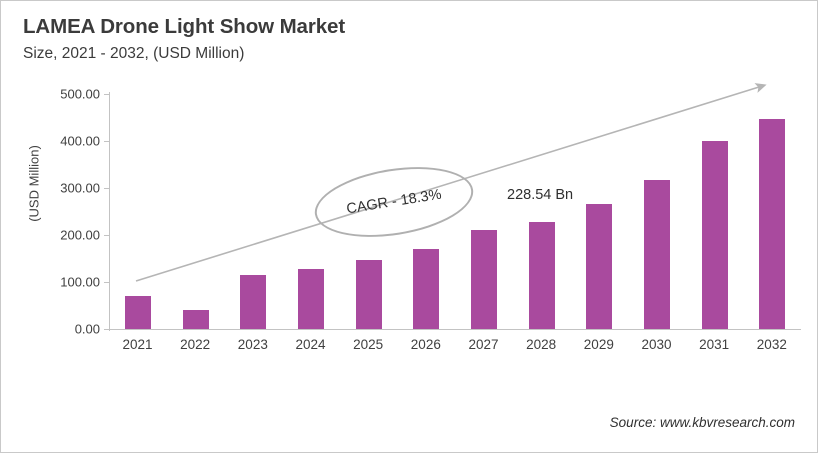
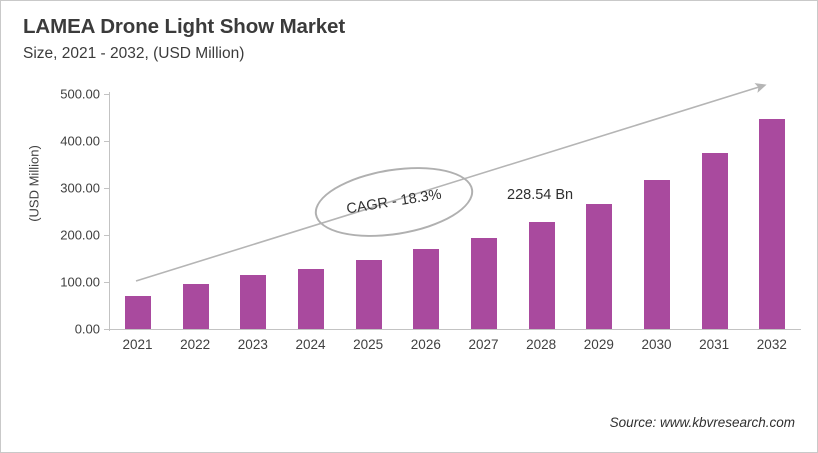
2022: 40 -> 100
2027: 210 -> 190
2031: 400 -> 370
